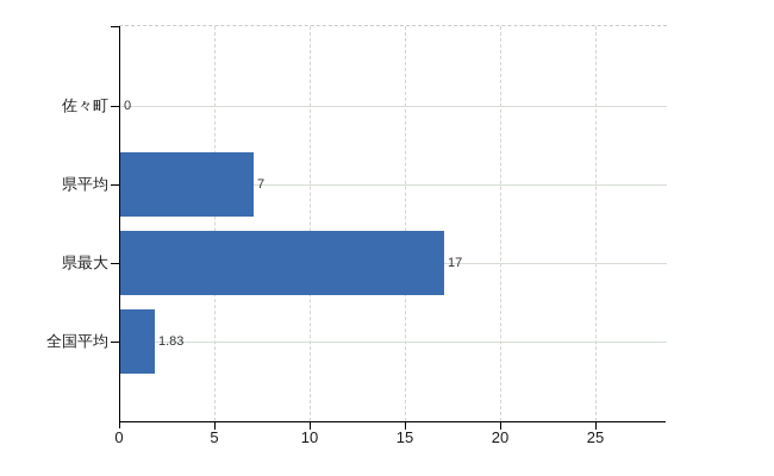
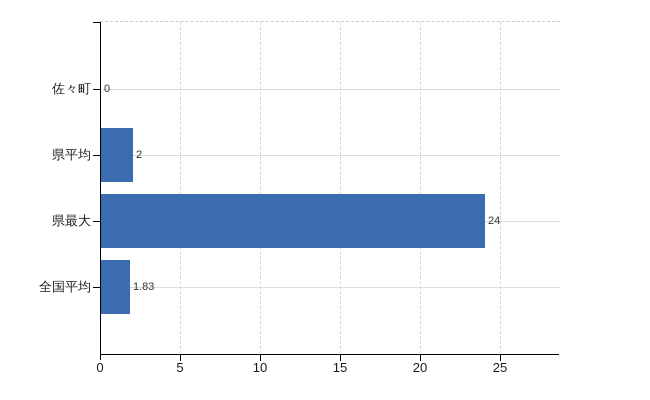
県平均: 7 -> 2
県最大: 17 -> 24
